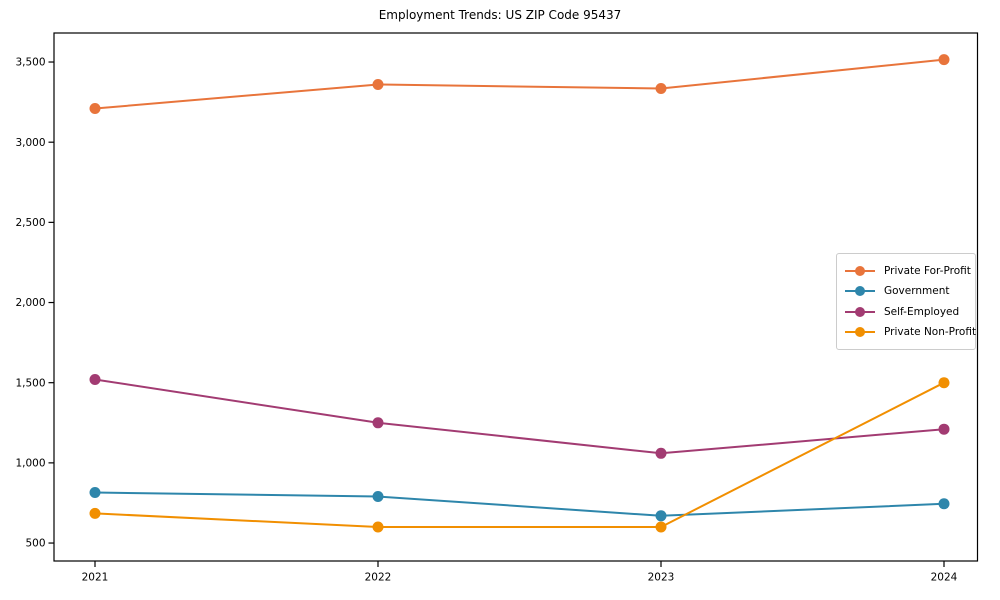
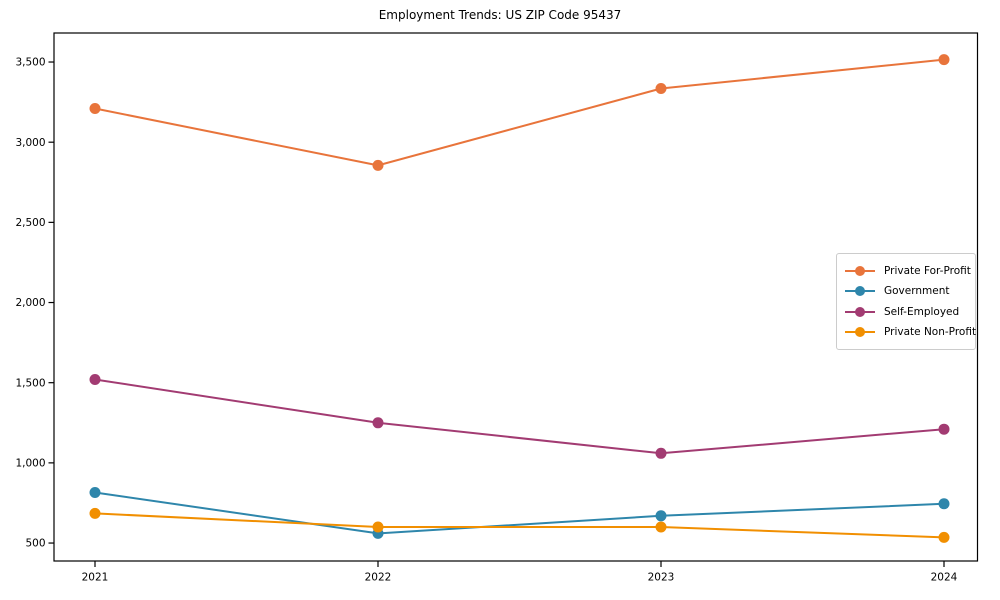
Private For-Profit/2022: 3360 -> 2860
Government/2022: 790 -> 560
Private Non-Profit/2024: 1500 -> 540
